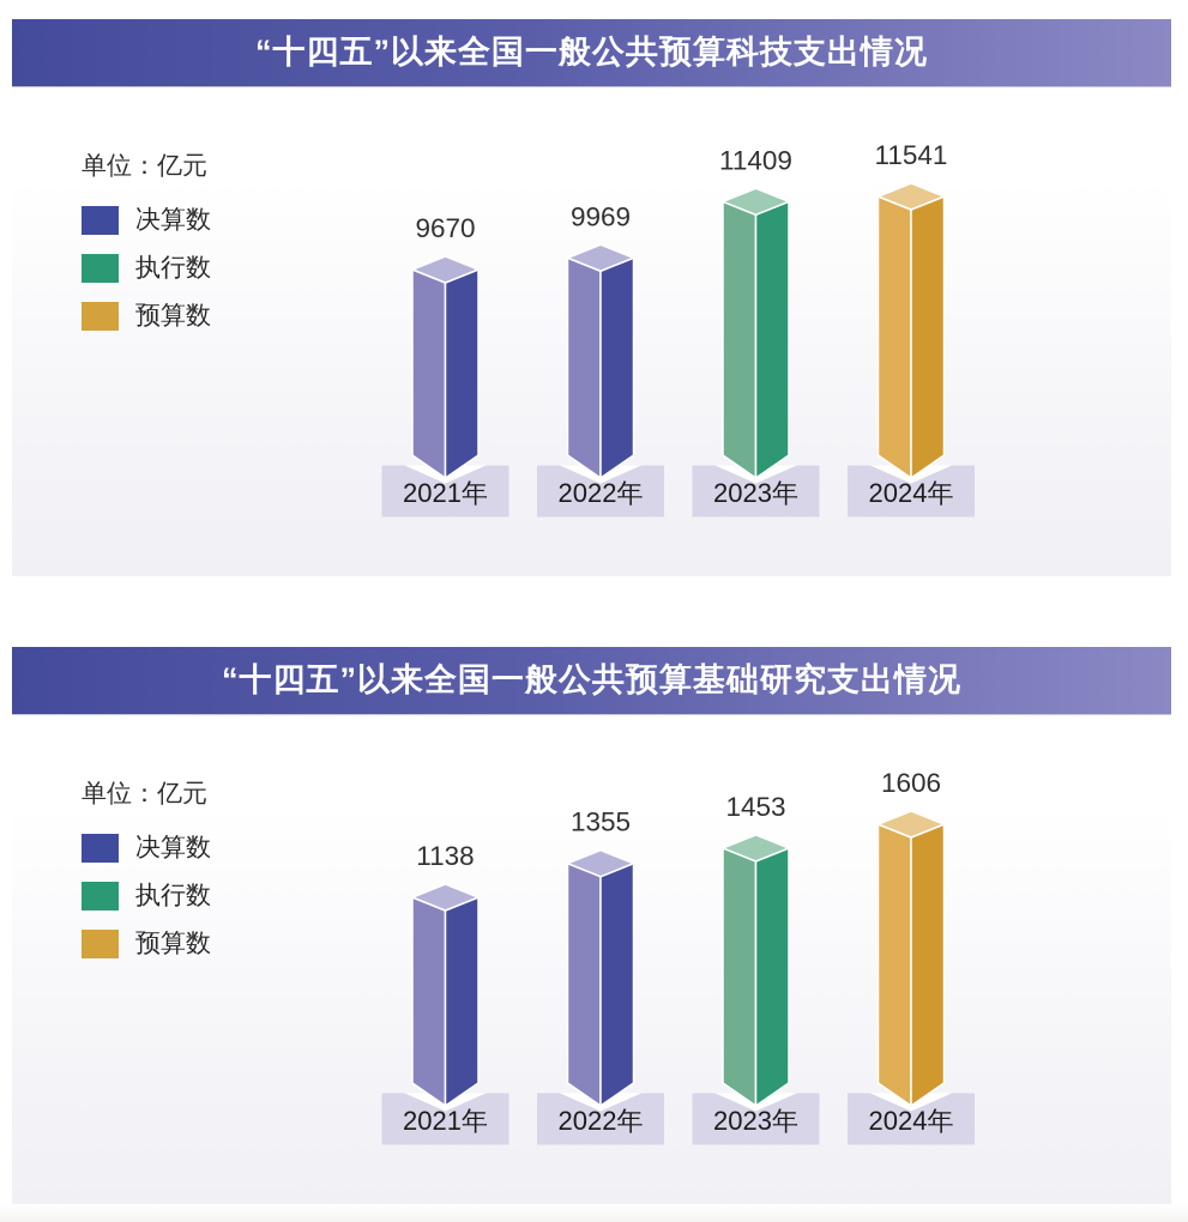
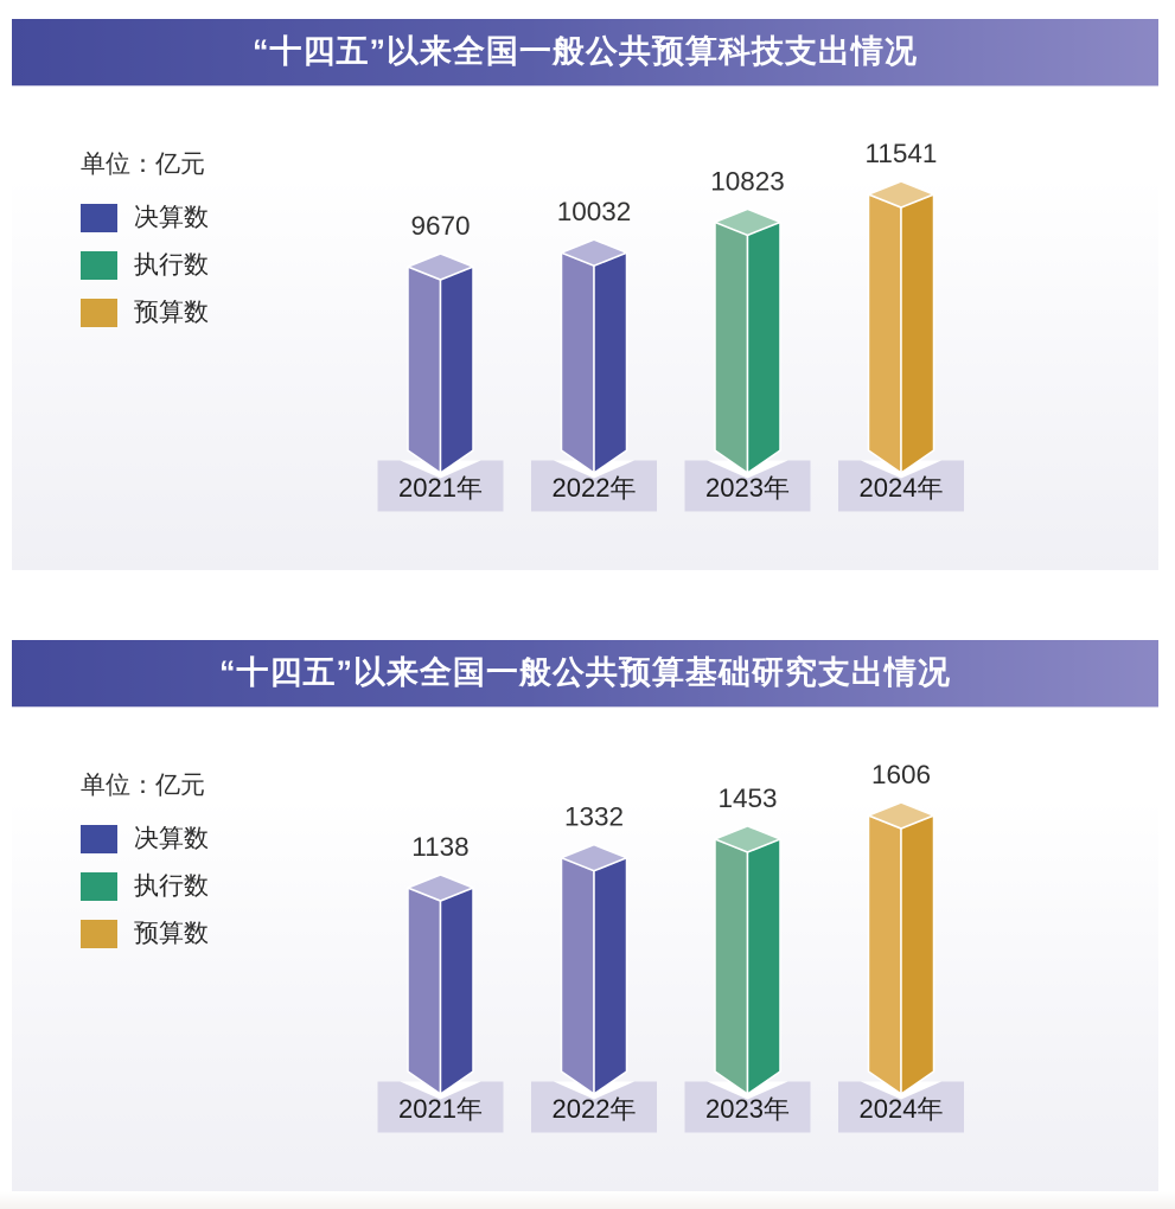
“十四五”以来全国一般公共预算科技支出情况/2022年: 9969 -> 10032
“十四五”以来全国一般公共预算科技支出情况/2023年: 11409 -> 10823
“十四五”以来全国一般公共预算基础研究支出情况/2022年: 1355 -> 1332
